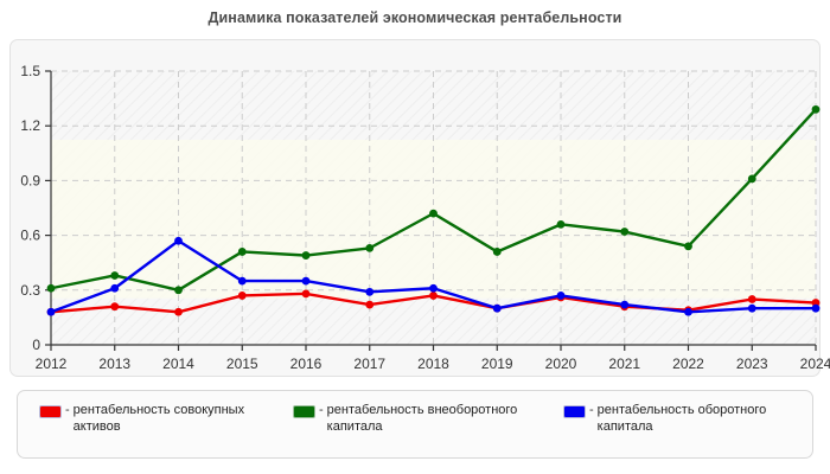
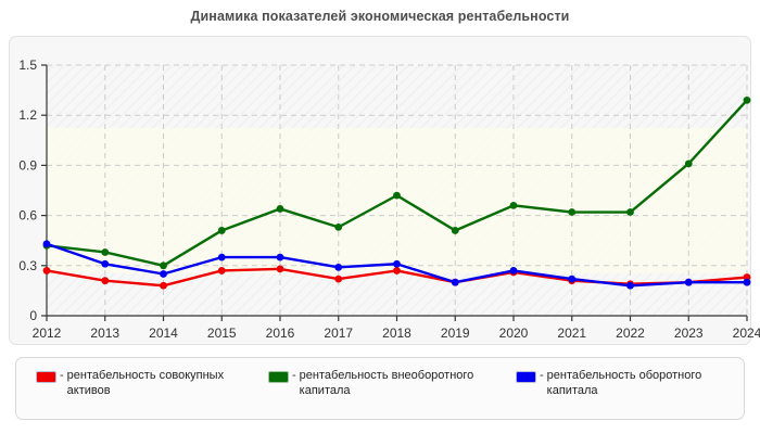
рентабельность совокупных активов/2012: 0.18 -> 0.27
рентабельность внеоборотного капитала/2012: 0.31 -> 0.42
рентабельность оборотного капитала/2012: 0.18 -> 0.43
рентабельность оборотного капитала/2014: 0.57 -> 0.25
рентабельность внеоборотного капитала/2016: 0.49 -> 0.64
рентабельность внеоборотного капитала/2022: 0.54 -> 0.62
рентабельность совокупных активов/2023: 0.25 -> 0.20
